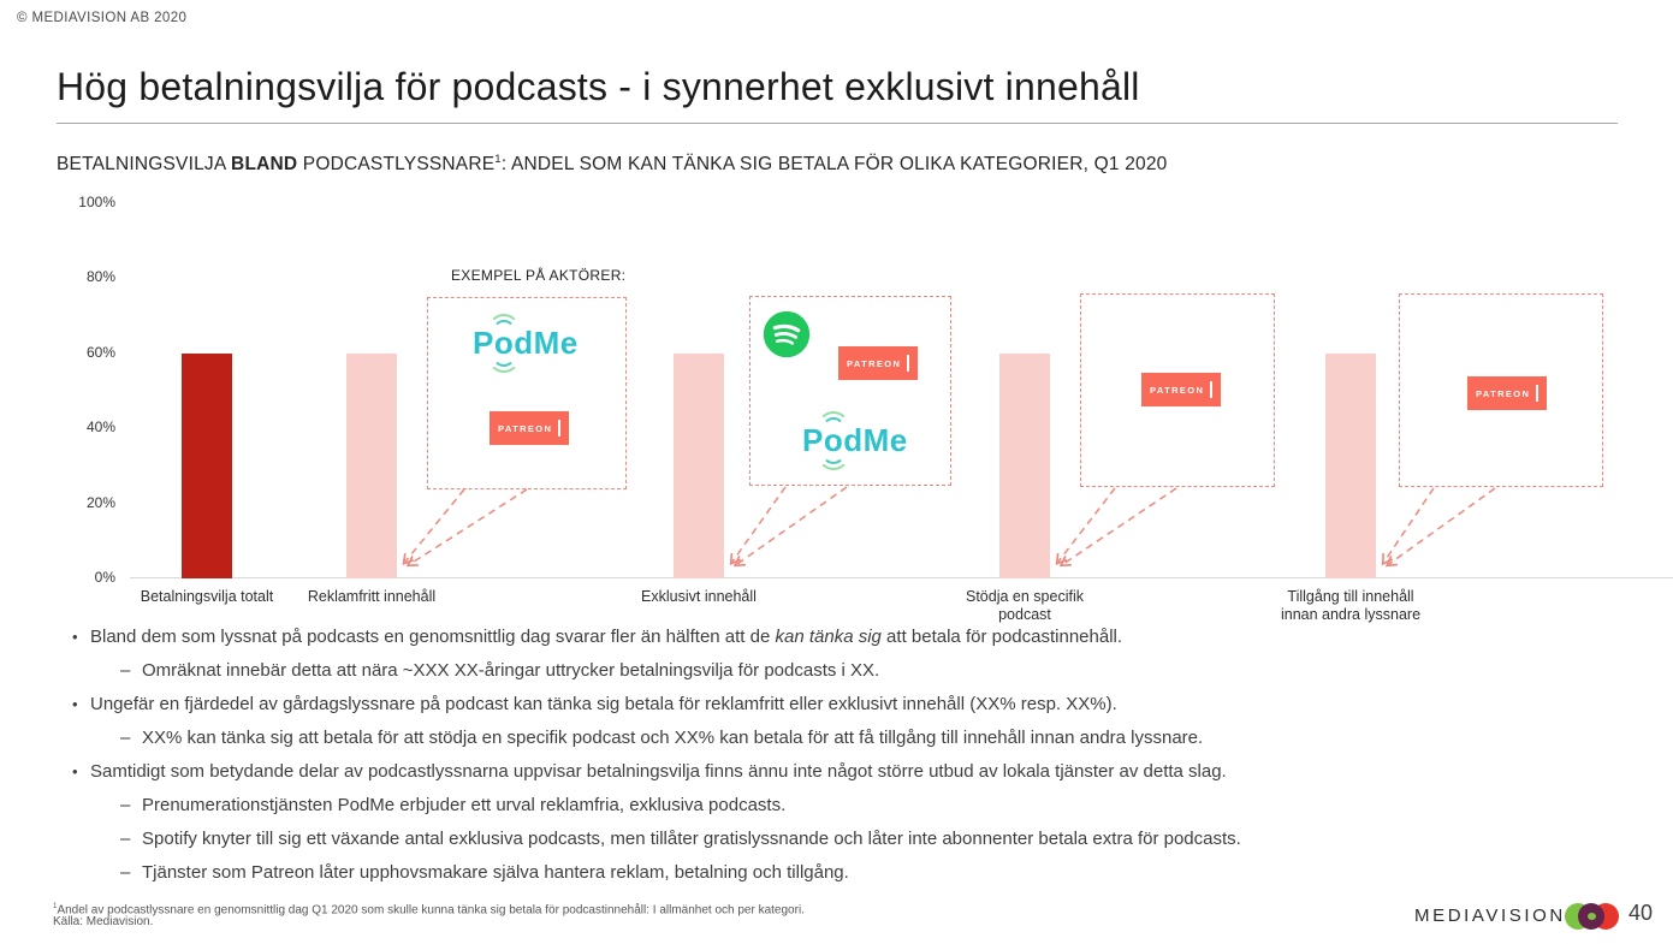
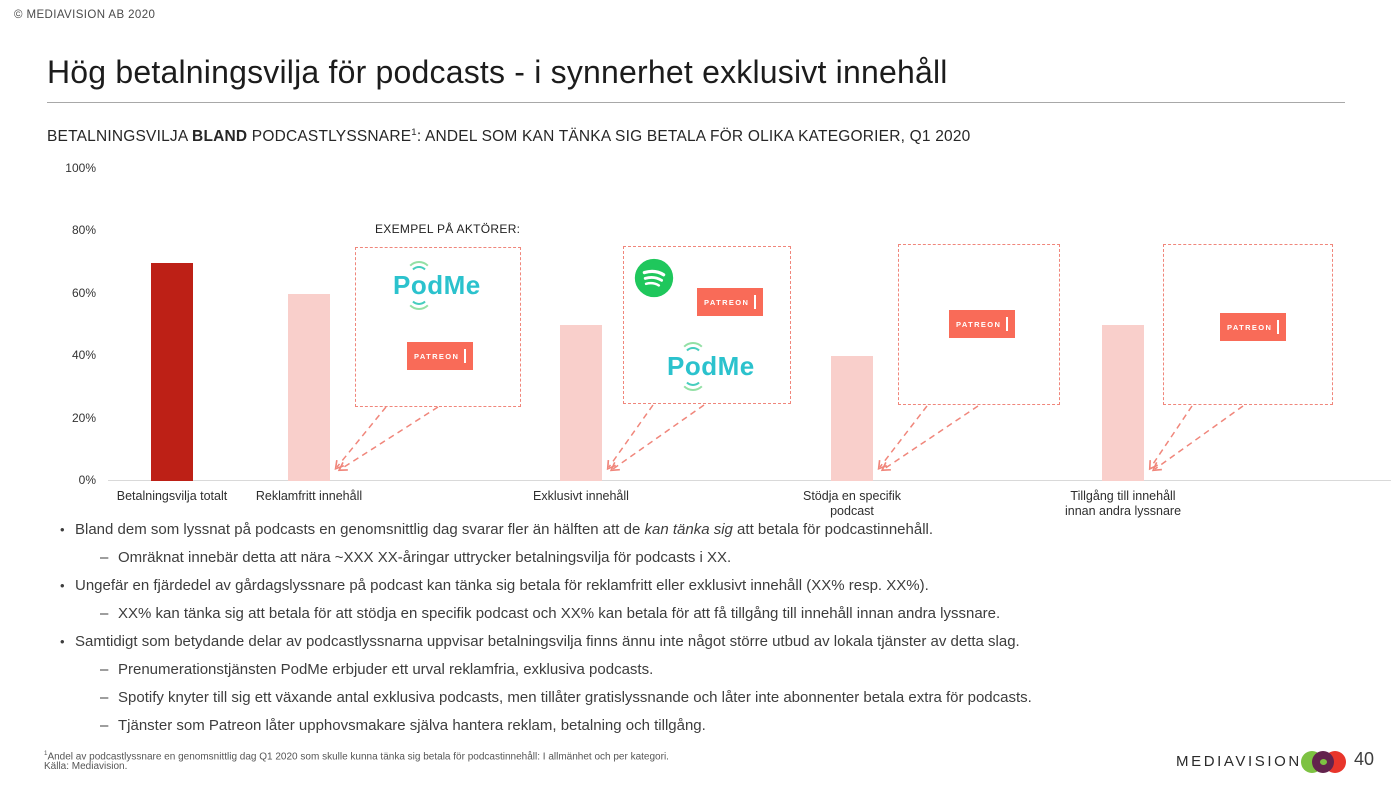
Betalningsvilja totalt: 60% -> 70%
Exklusivt innehåll: 60% -> 50%
Stödja en specifik podcast: 60% -> 40%
Tillgång till innehåll innan andra lyssnare: 60% -> 50%
